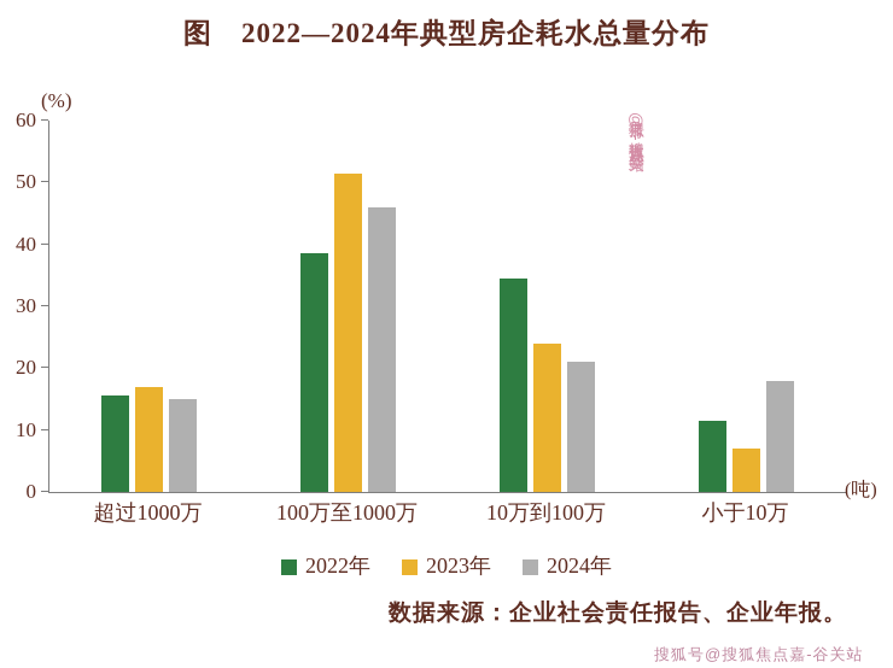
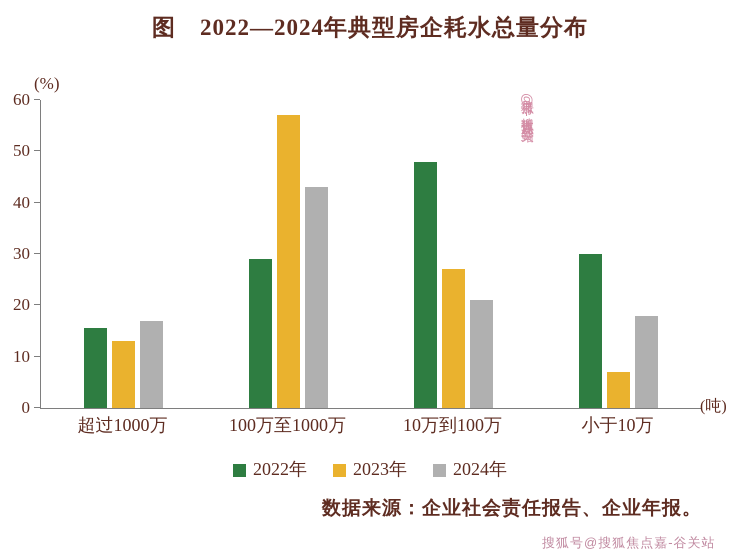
2023年/超过1000万: 17 -> 13
2024年/超过1000万: 15 -> 17
2022年/100万至1000万: 38 -> 29
2023年/100万至1000万: 52 -> 57
2024年/100万至1000万: 46 -> 43
2022年/10万到100万: 34 -> 48
2023年/10万到100万: 24 -> 27
2022年/小于10万: 12 -> 30
